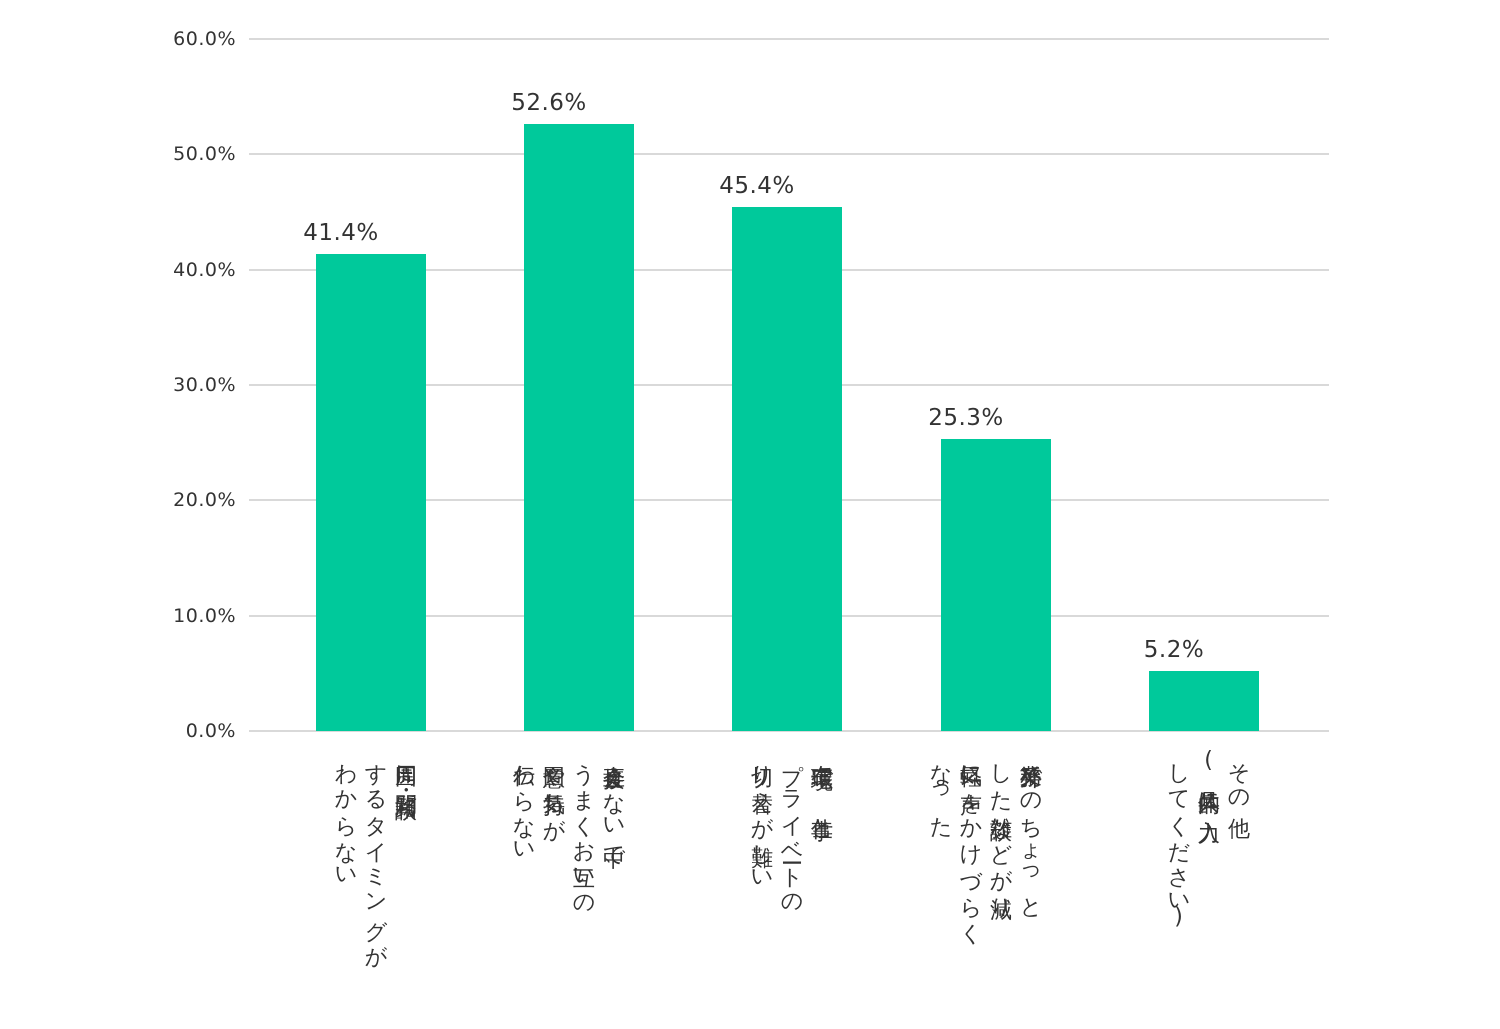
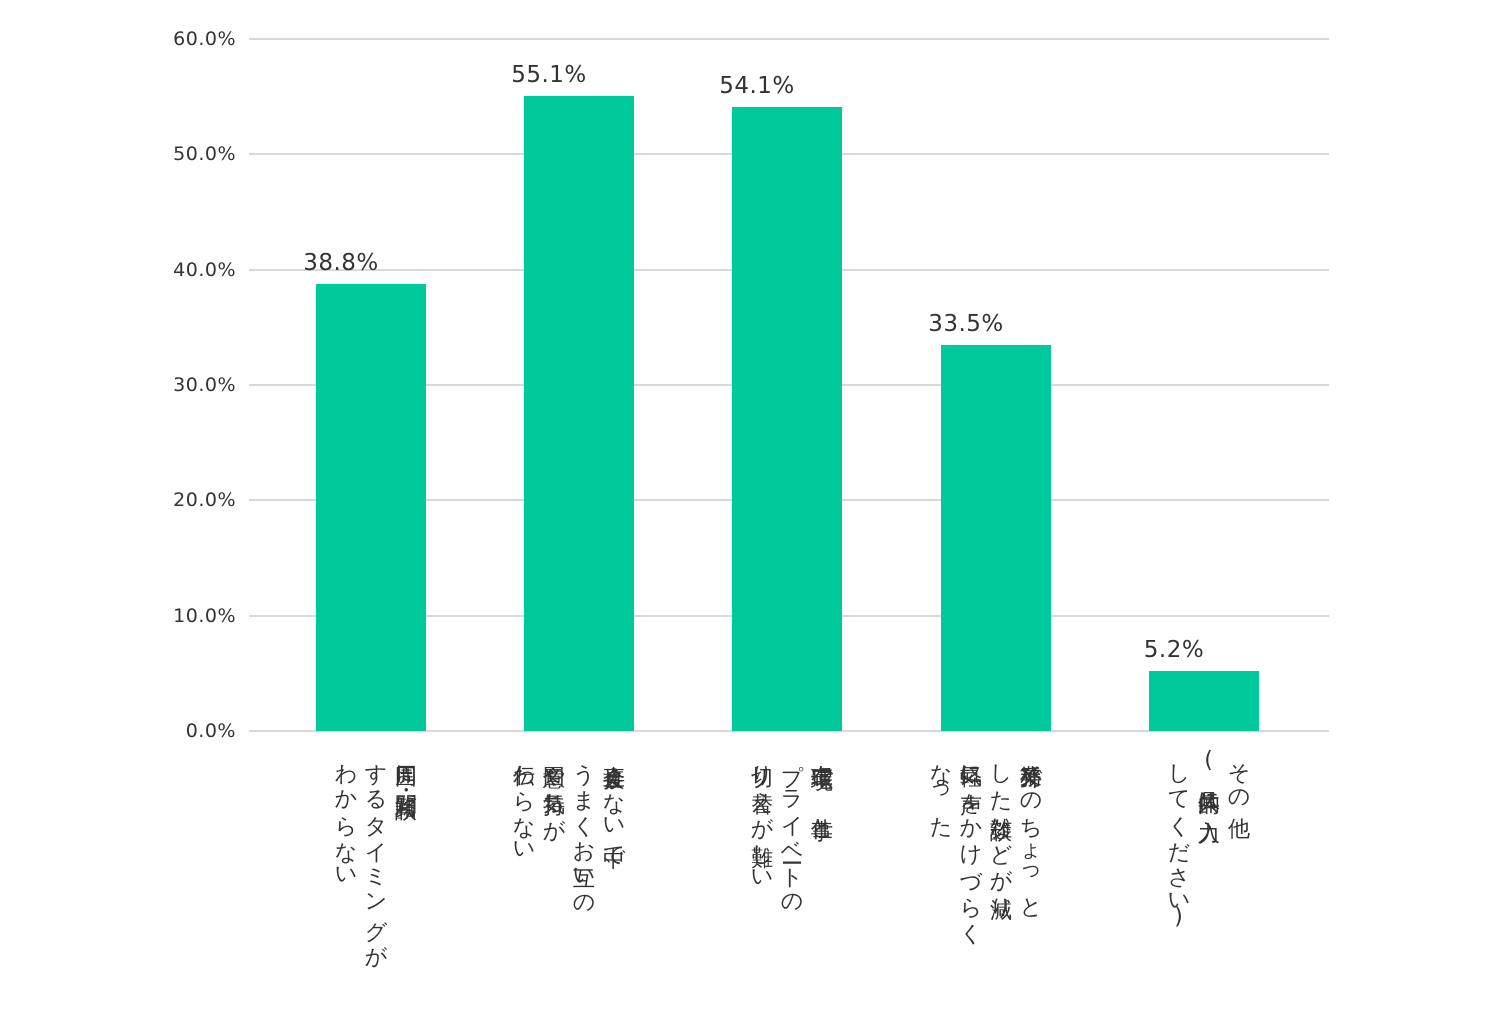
周囲に質問・相談するタイミングがわからない: 41.4% -> 38.8%
直接会えない中で、うまくお互いの意図や気持ちが伝わらない: 52.6% -> 55.1%
在宅環境で、仕事とプライベートの切り替えが難しい: 45.4% -> 54.1%
業務外でのちょっとした雑談などが減り、気軽に声をかけづらくなった: 25.3% -> 33.5%
